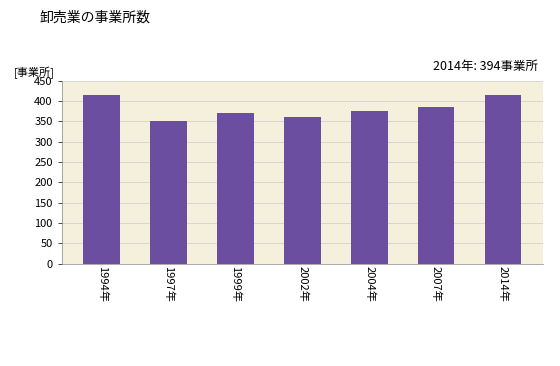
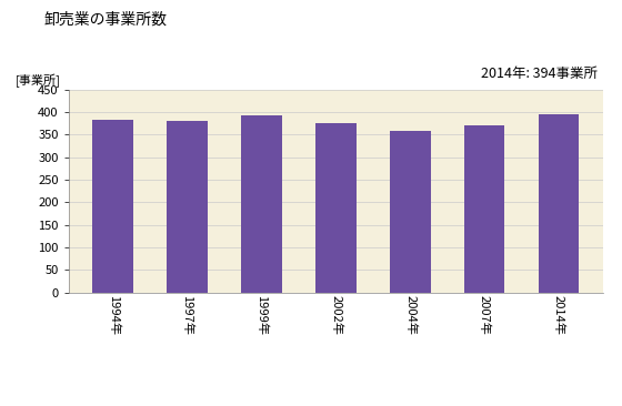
1994年: 415 -> 383
1997年: 350 -> 381
1999年: 370 -> 392
2002年: 360 -> 375
2004年: 375 -> 357
2007年: 385 -> 369
2014年: 415 -> 394
